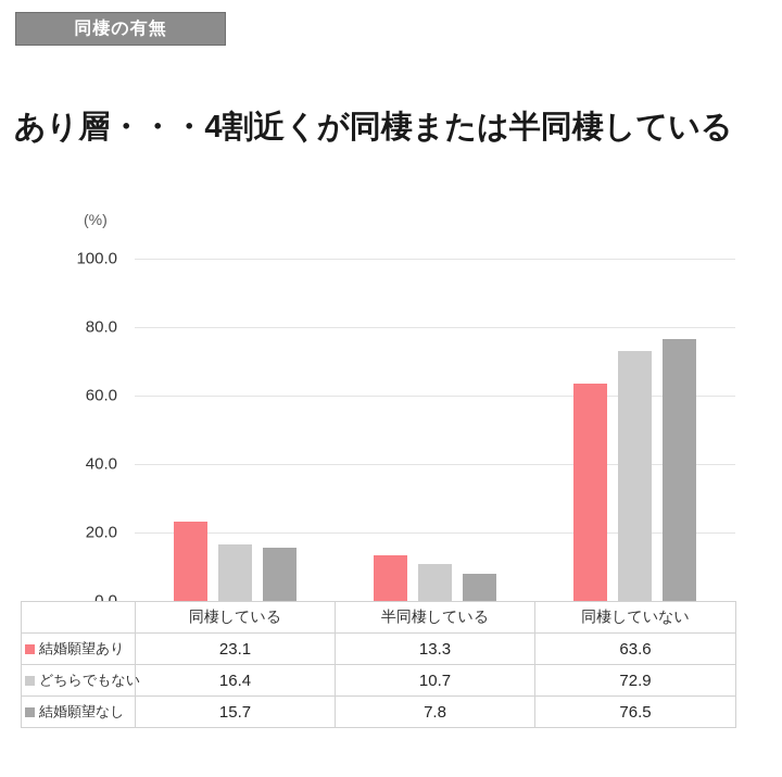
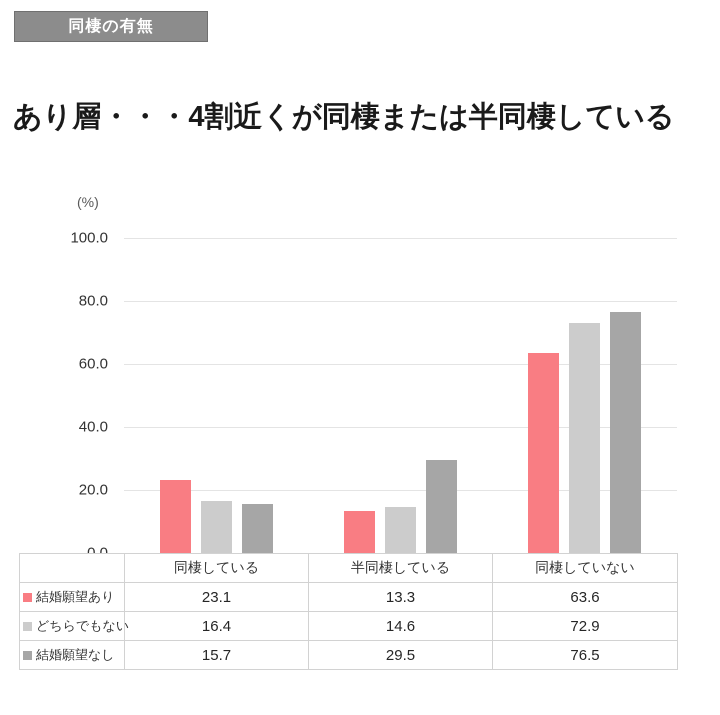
どちらでもない/半同棲している: 10.7 -> 14.6
結婚願望なし/半同棲している: 7.8 -> 29.5
